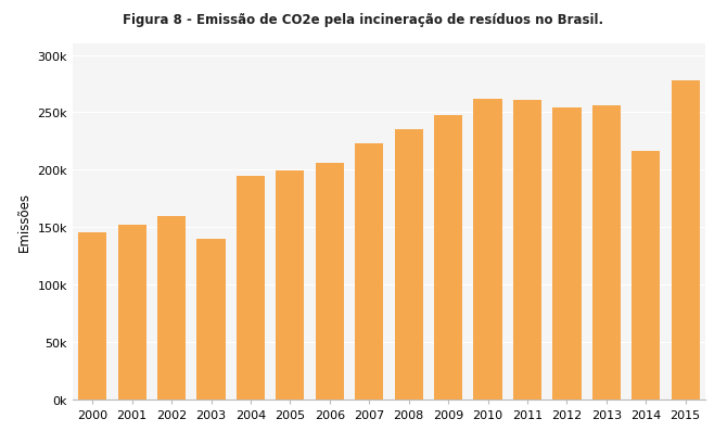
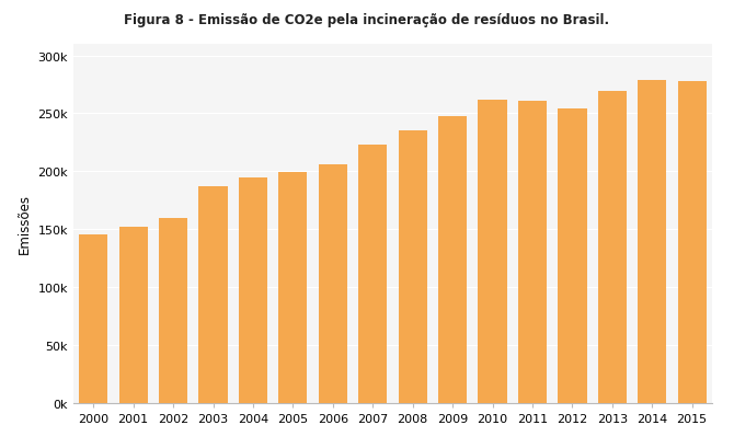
2003: 140k -> 187k
2013: 256k -> 269k
2014: 216k -> 279k
